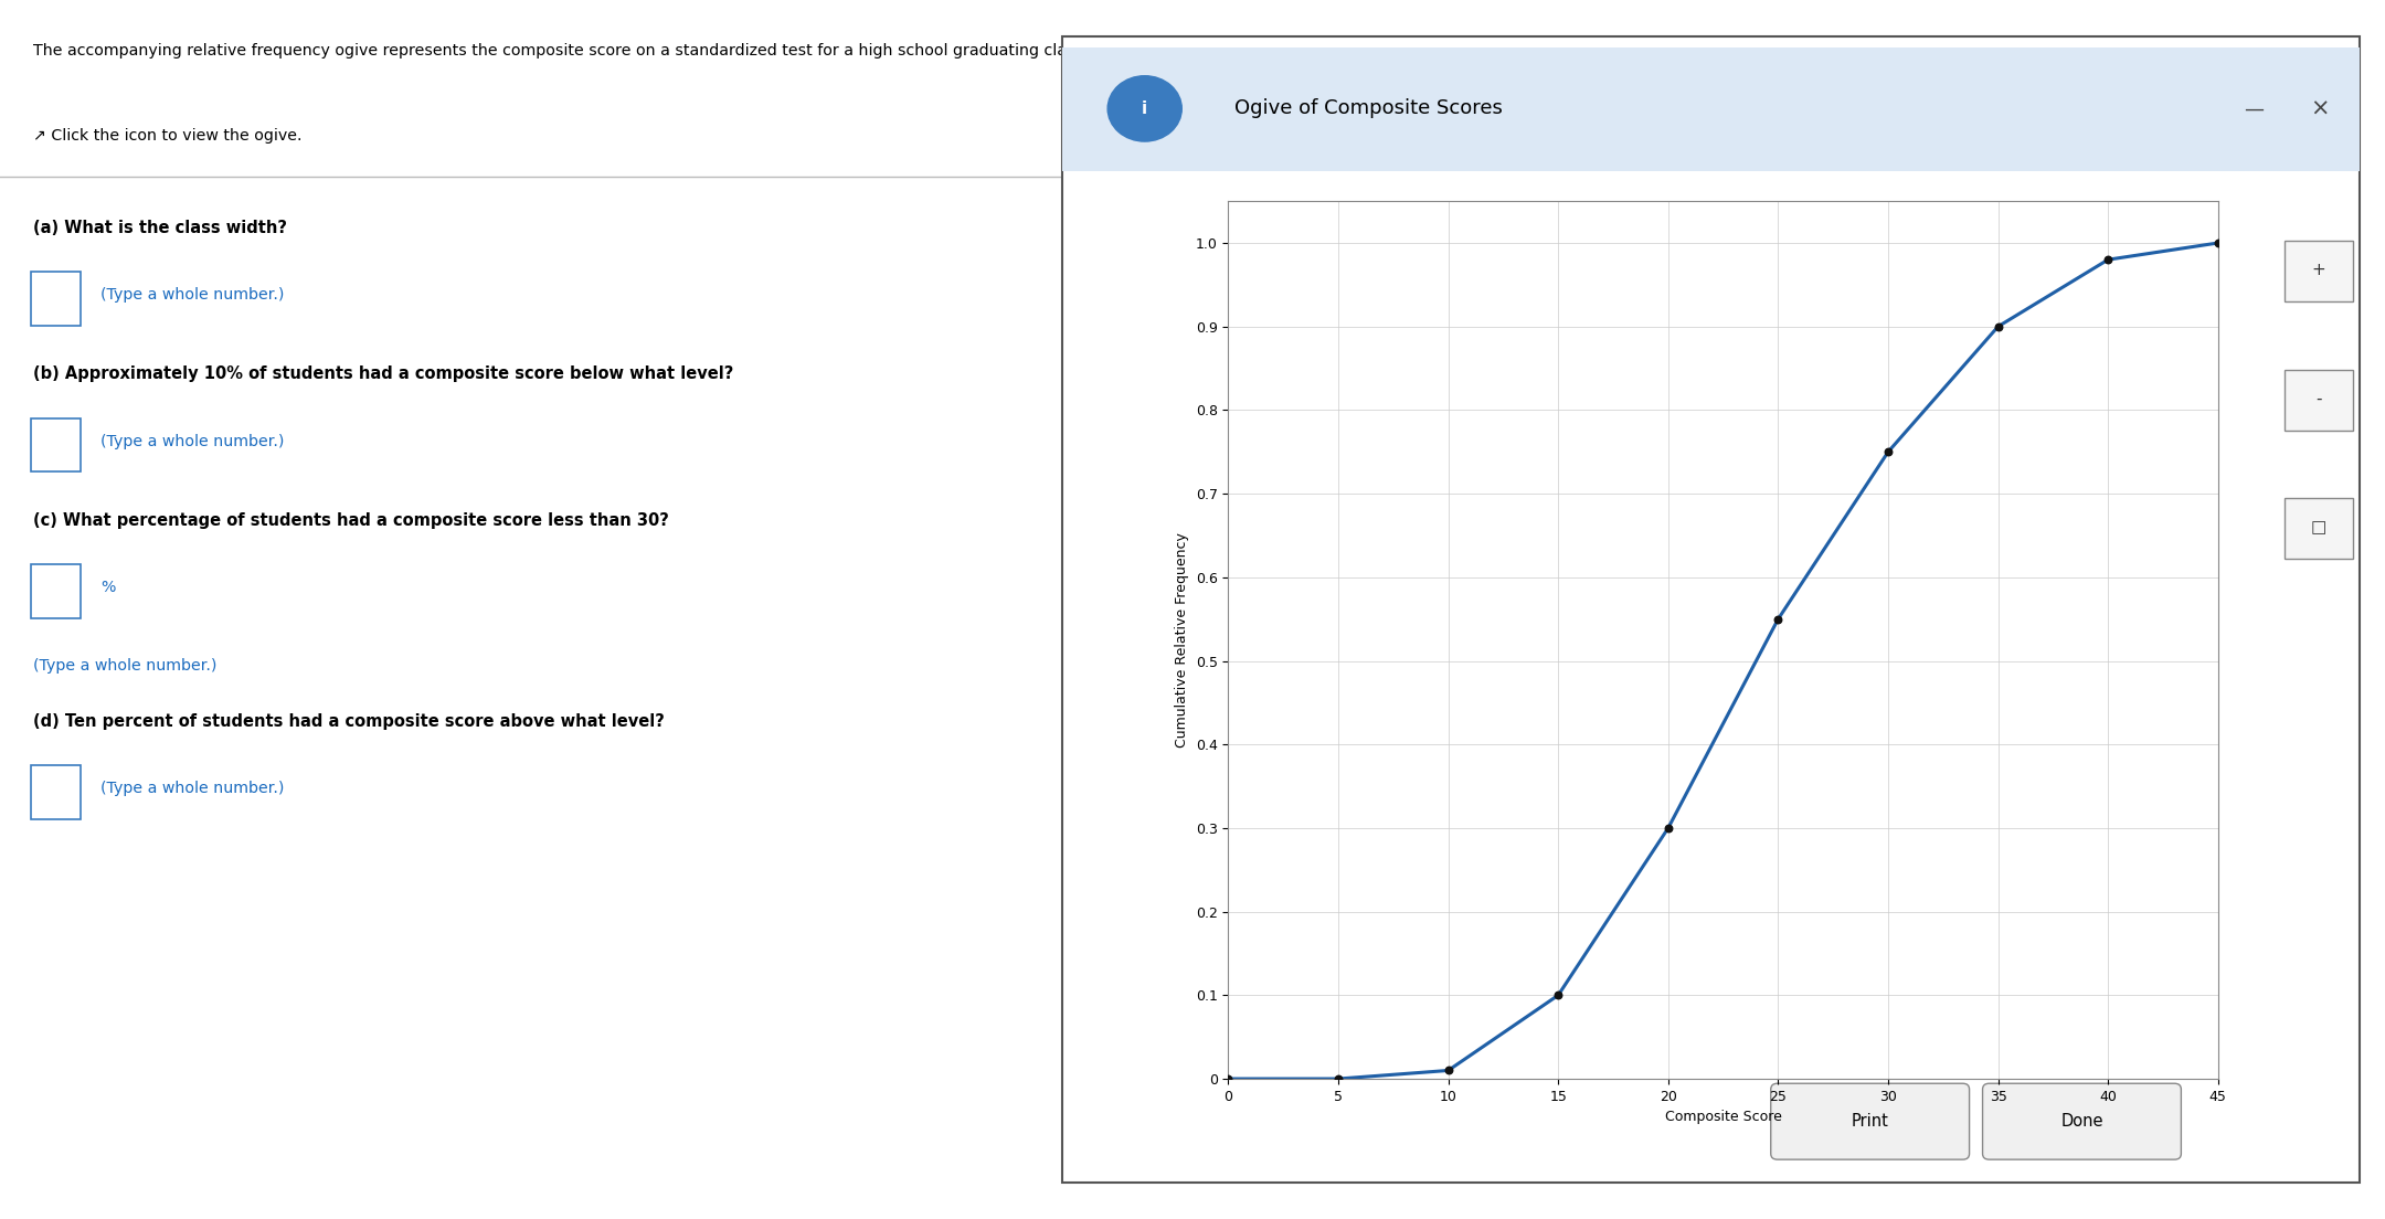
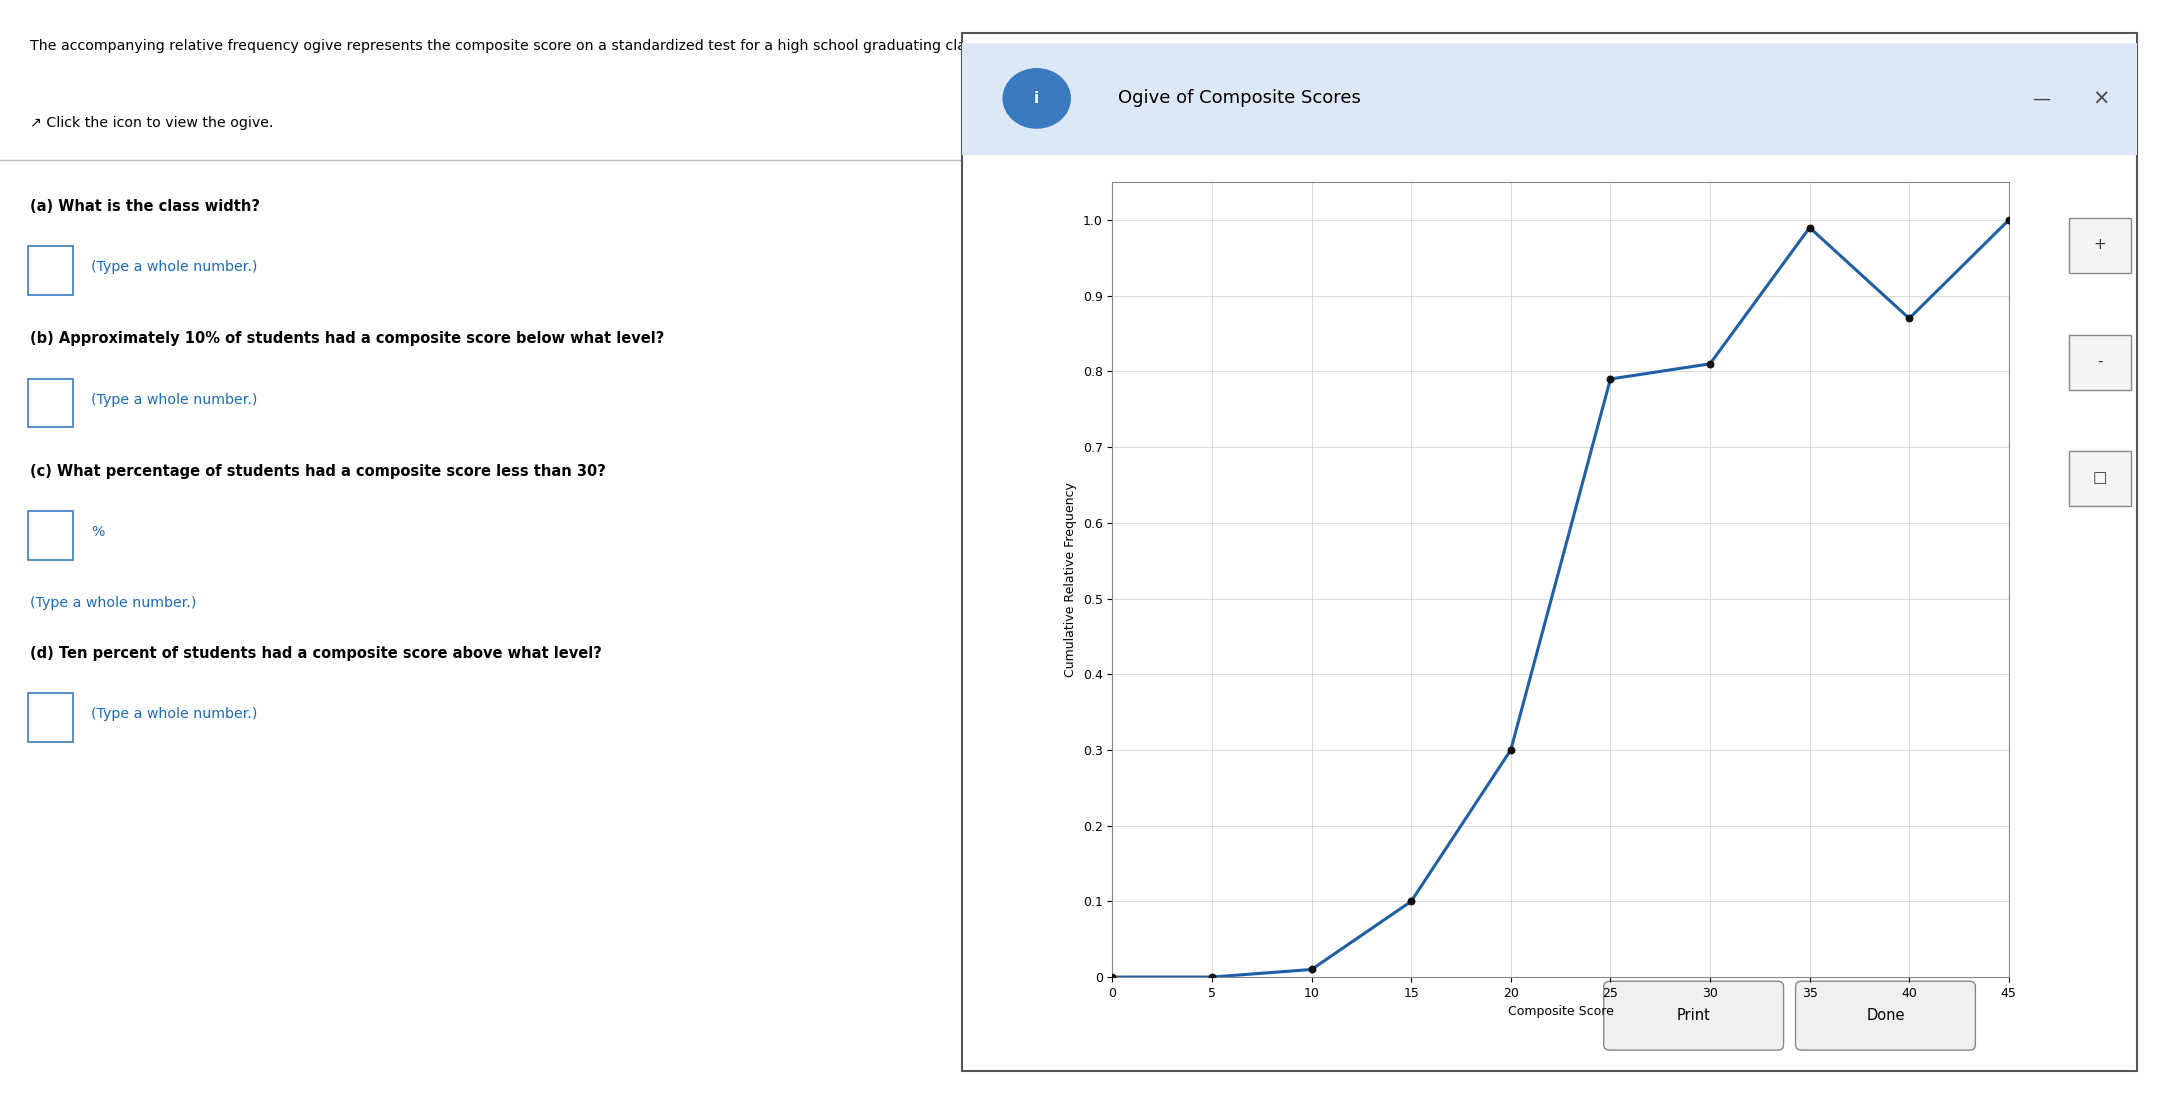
25: 0.55 -> 0.79
30: 0.75 -> 0.81
35: 0.90 -> 0.99
40: 0.98 -> 0.87
